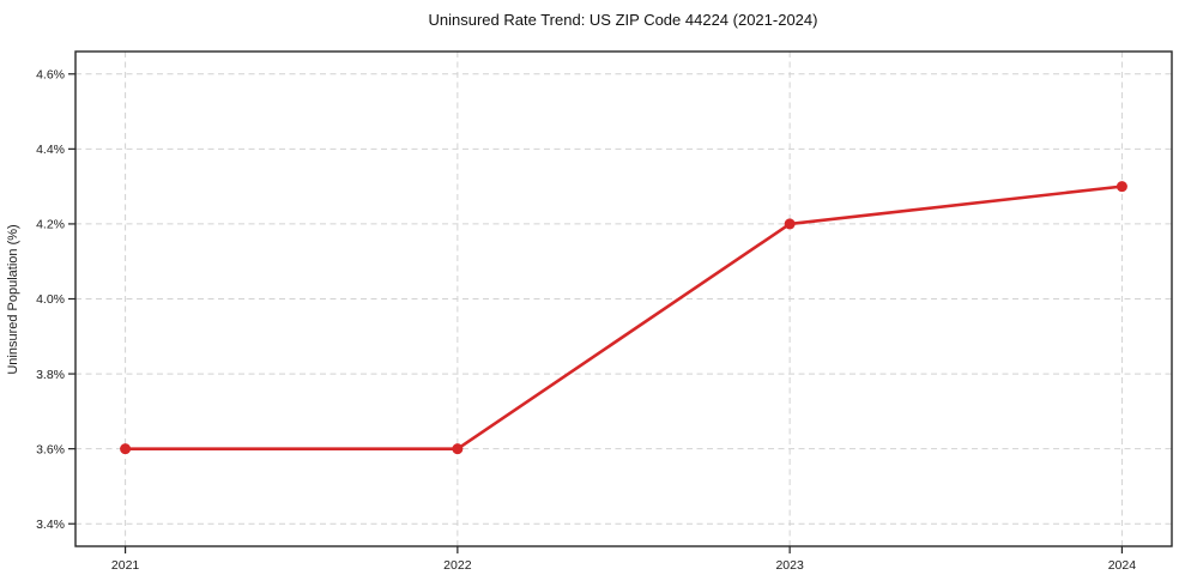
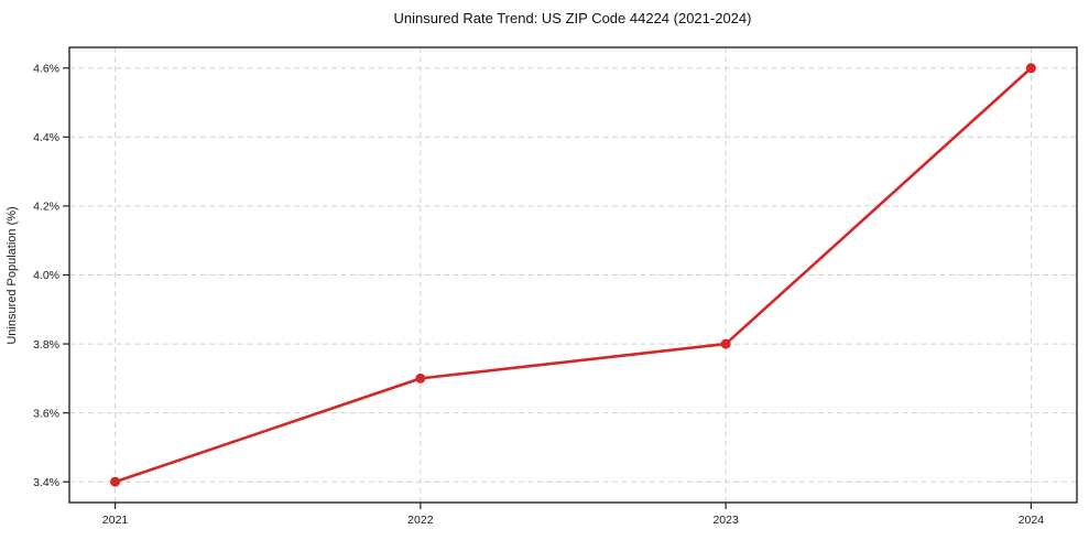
2021: 3.6% -> 3.4%
2022: 3.6% -> 3.7%
2023: 4.2% -> 3.8%
2024: 4.3% -> 4.6%
